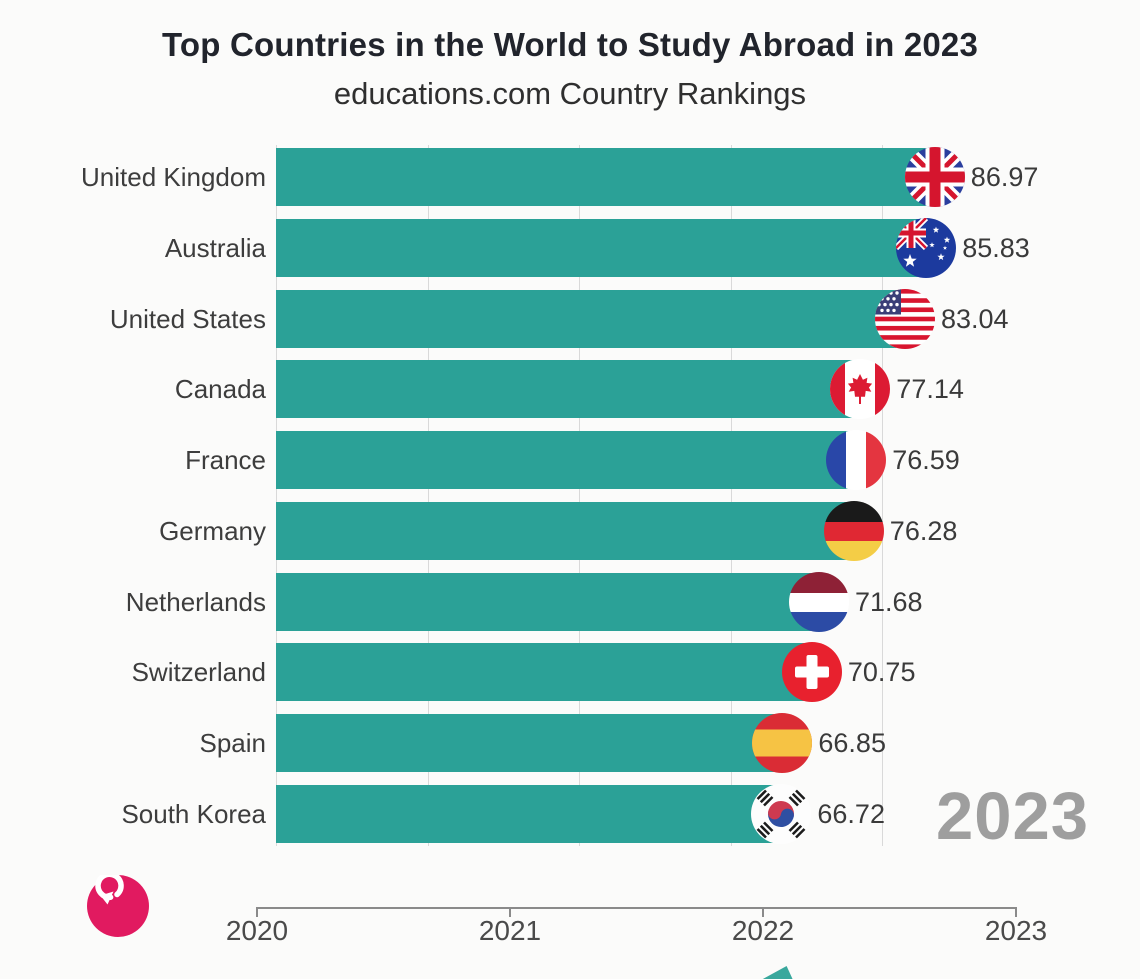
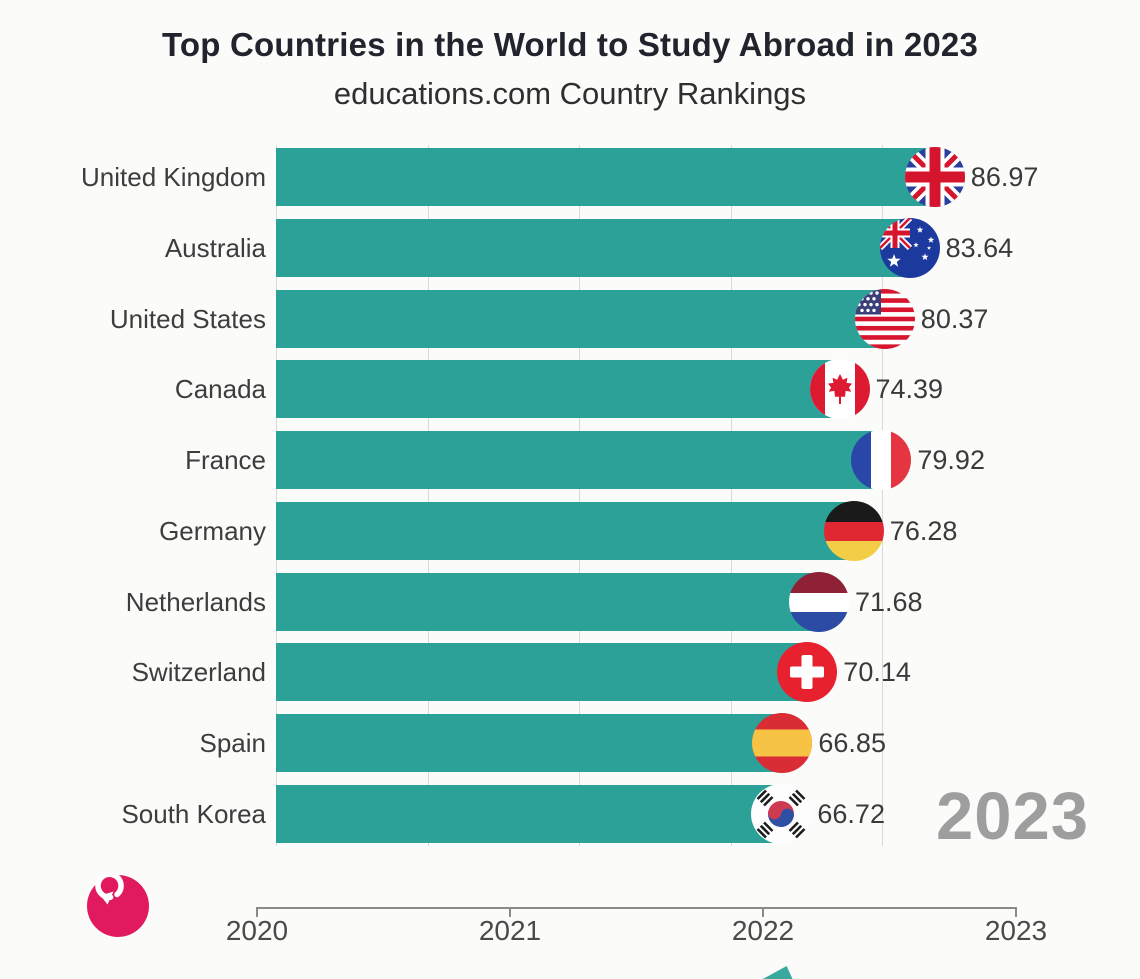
Australia: 85.83 -> 83.64
United States: 83.04 -> 80.37
Canada: 77.14 -> 74.39
France: 76.59 -> 79.92
Switzerland: 70.75 -> 70.14
